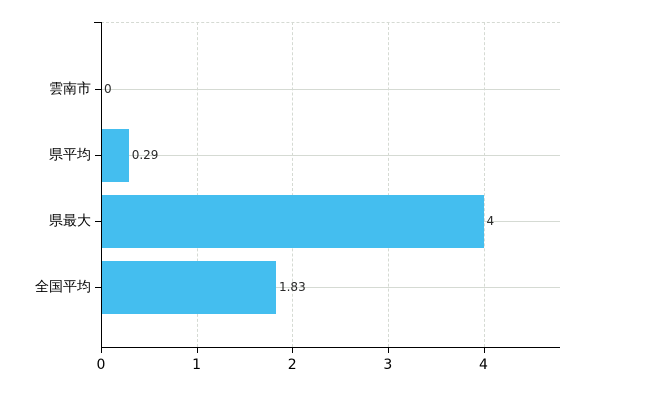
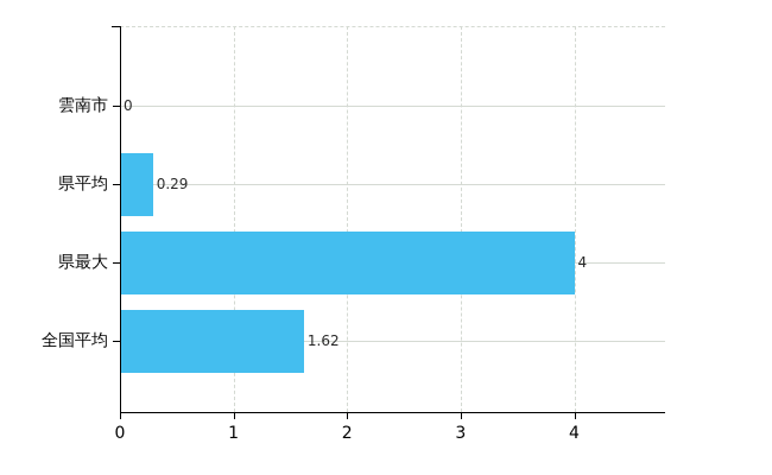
全国平均: 1.83 -> 1.62
